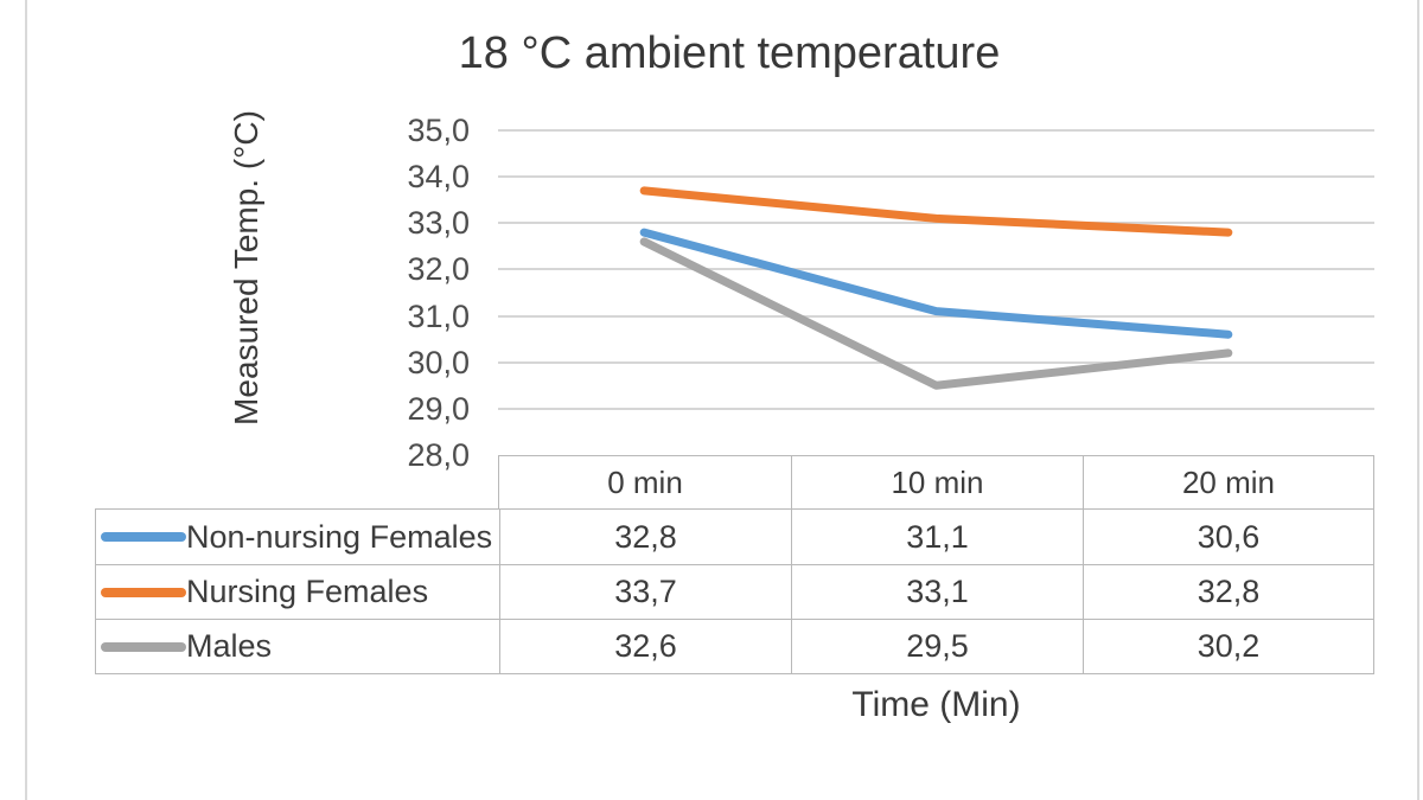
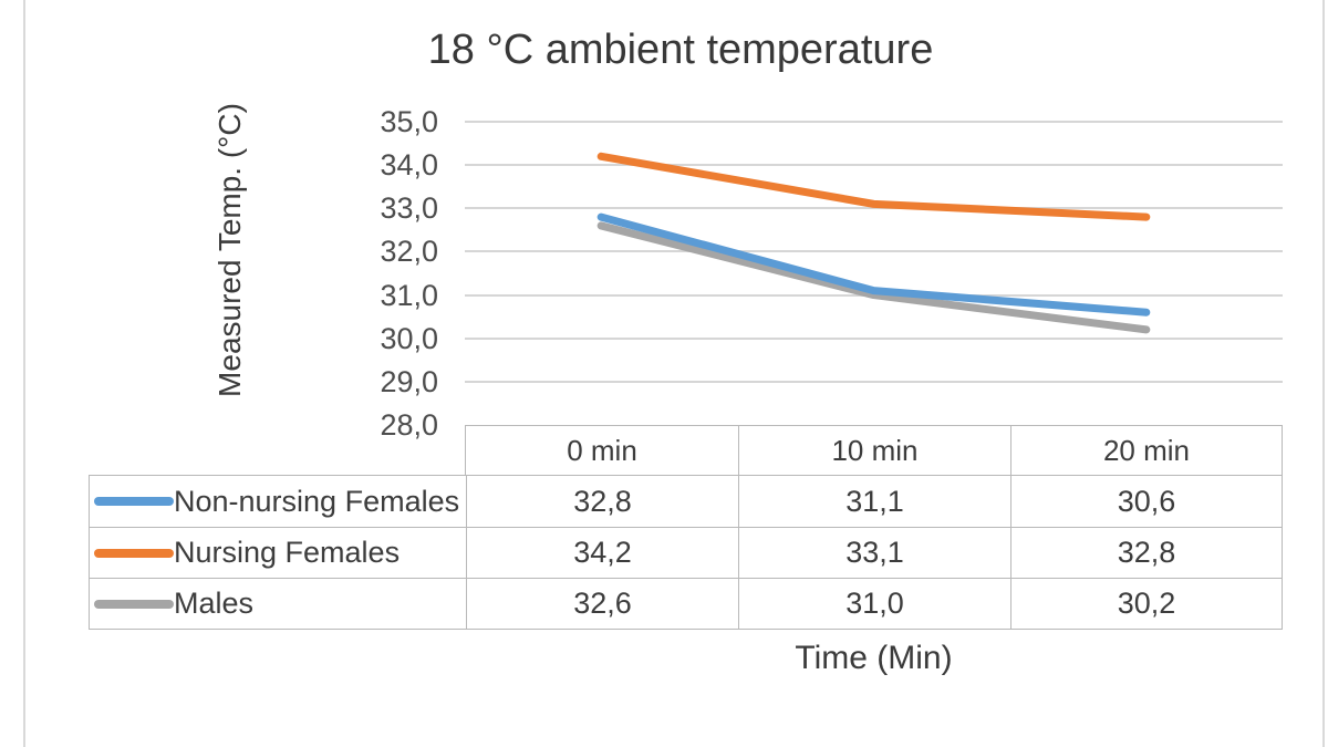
Nursing Females/0 min: 33,7 -> 34,2
Males/10 min: 29,5 -> 31,0
